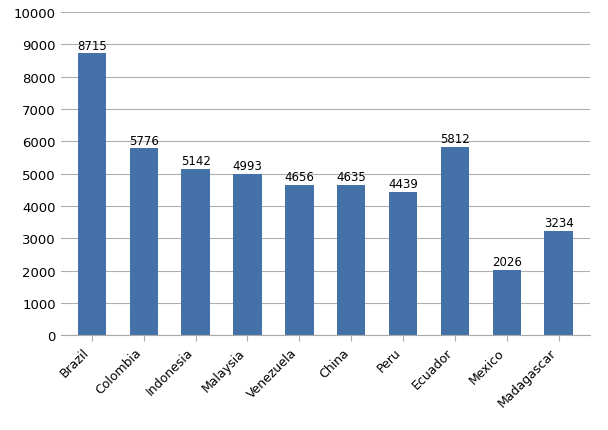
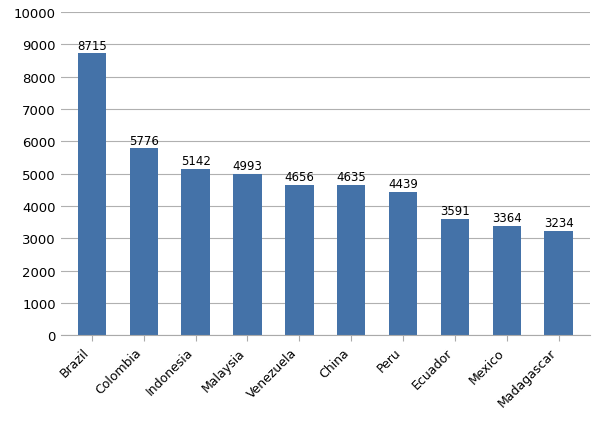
Ecuador: 5812 -> 3591
Mexico: 2026 -> 3364
